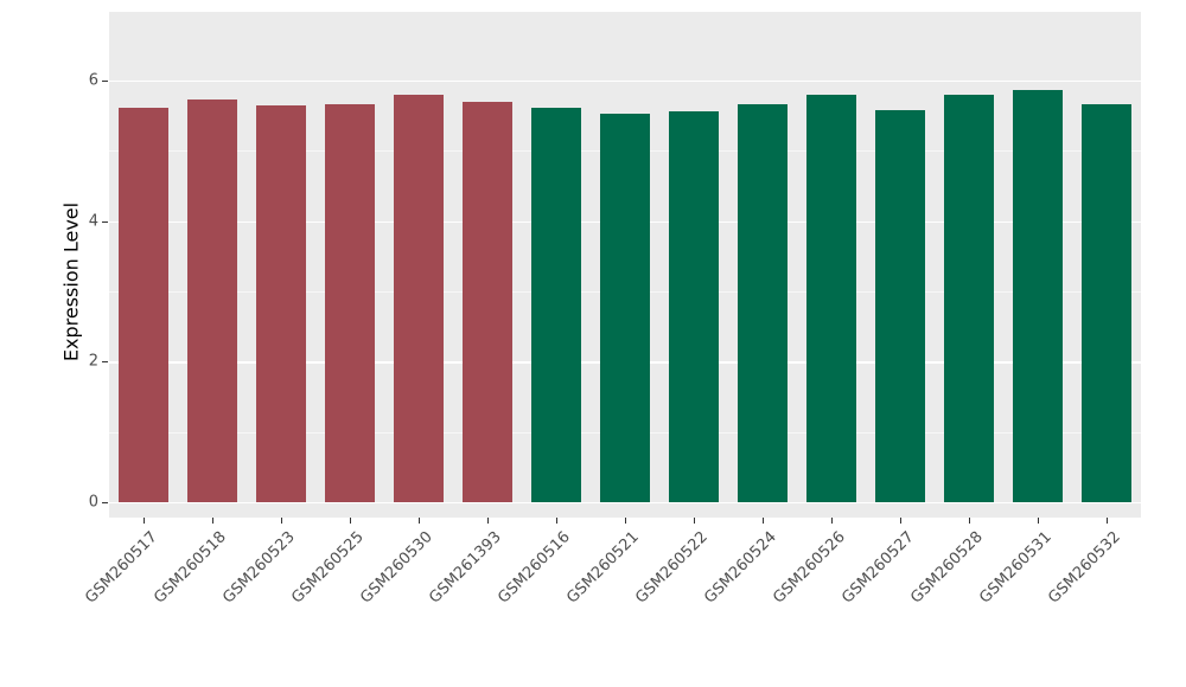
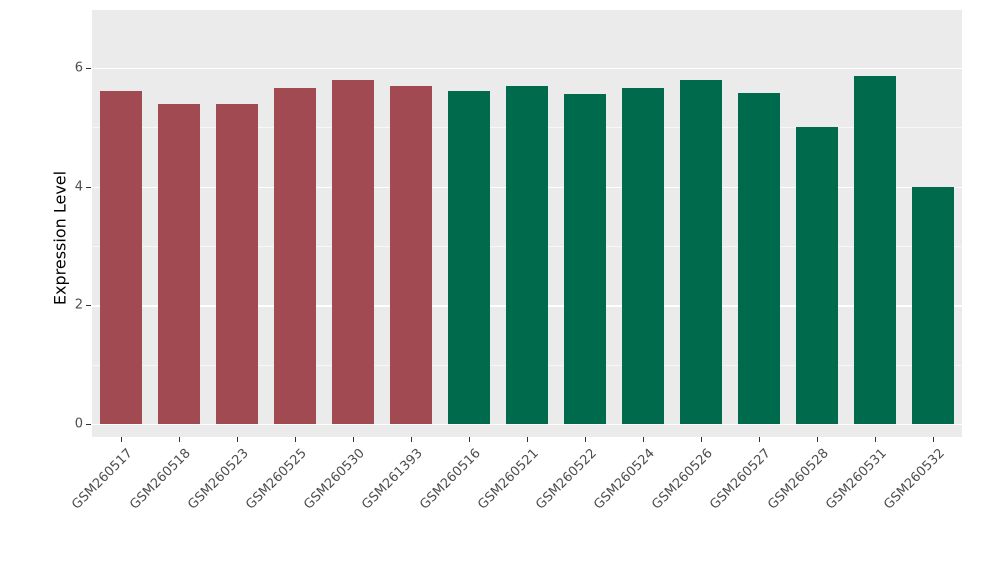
GSM260518: 5.7 -> 5.4
GSM260523: 5.6 -> 5.4
GSM260521: 5.5 -> 5.7
GSM260528: 5.8 -> 5.0
GSM260532: 5.7 -> 4.0
